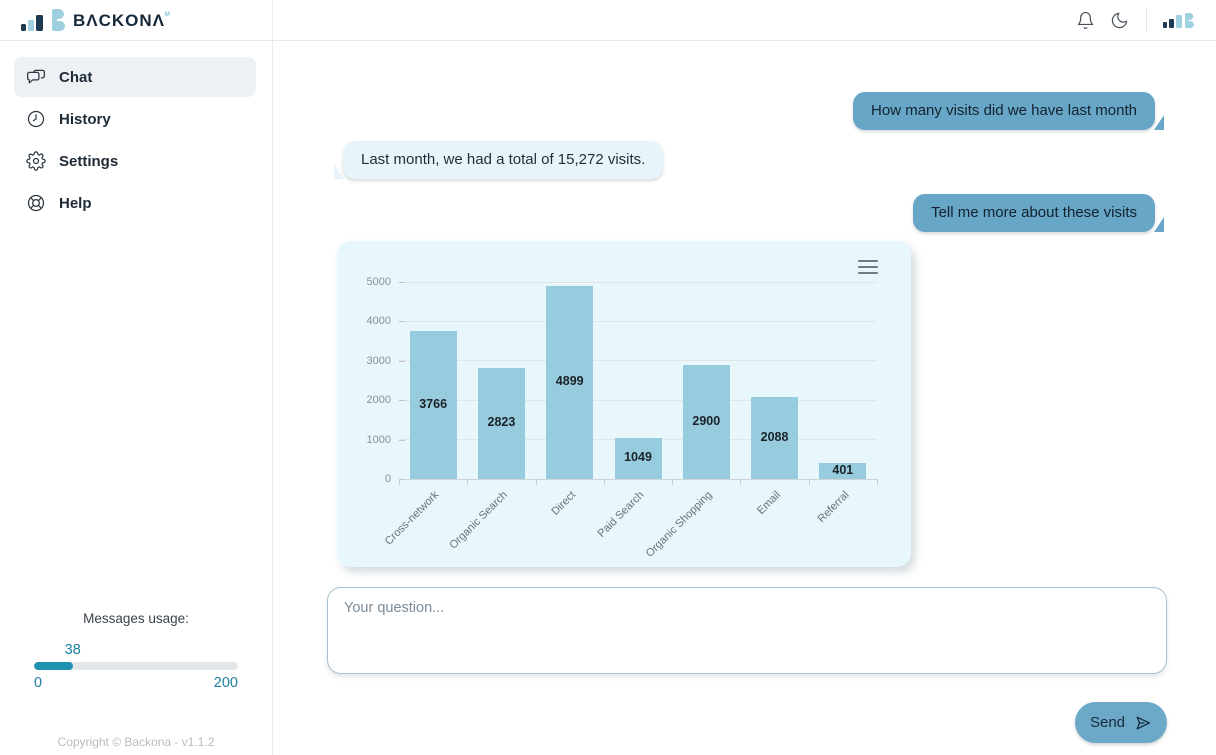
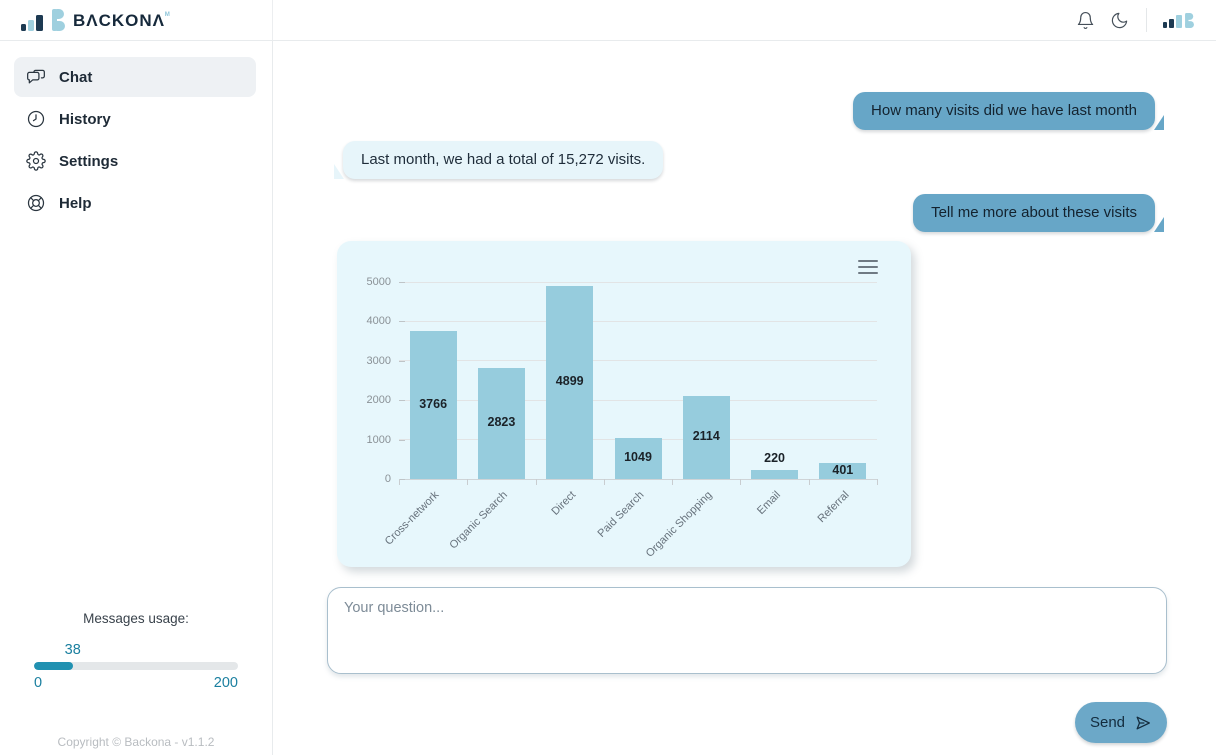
Organic Shopping: 2900 -> 2114
Email: 2088 -> 220
